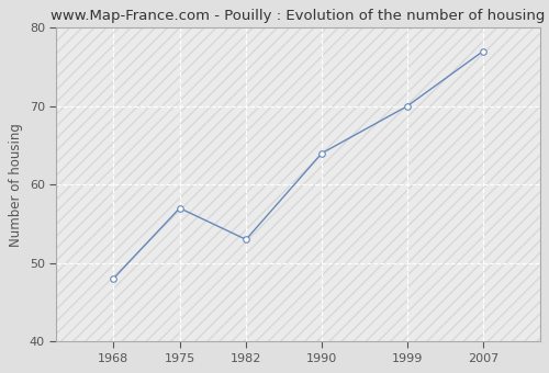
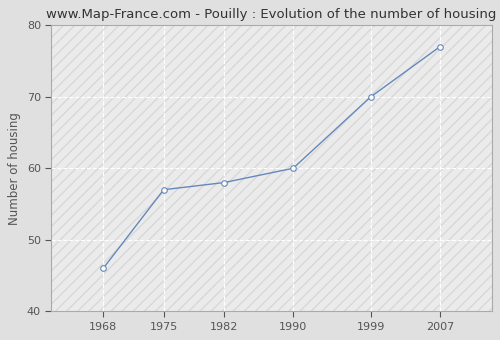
1968: 48 -> 46
1982: 53 -> 58
1990: 64 -> 60
